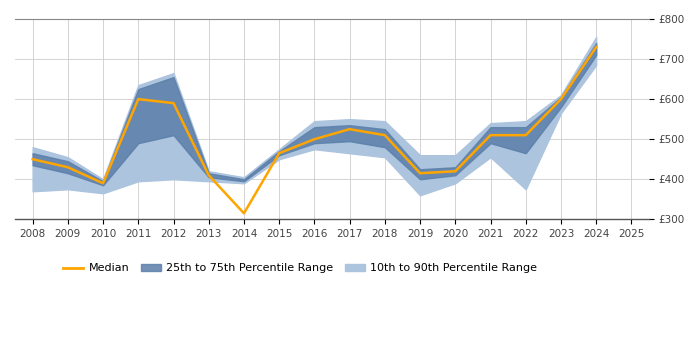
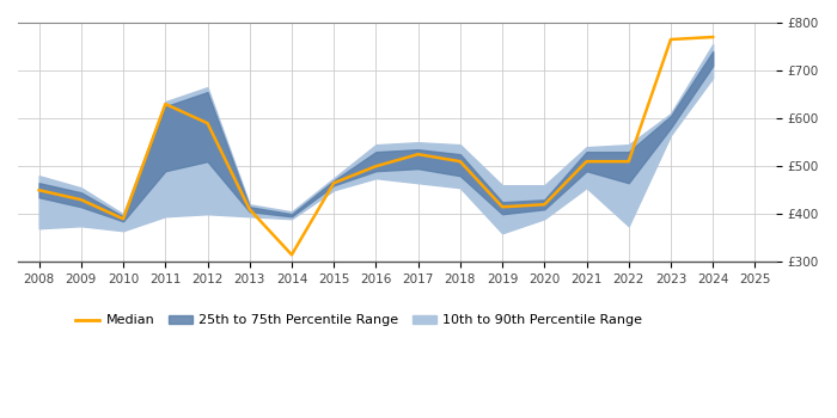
Median/2011: £600 -> £630
Median/2023: £600 -> £765
Median/2024: £730 -> £770
